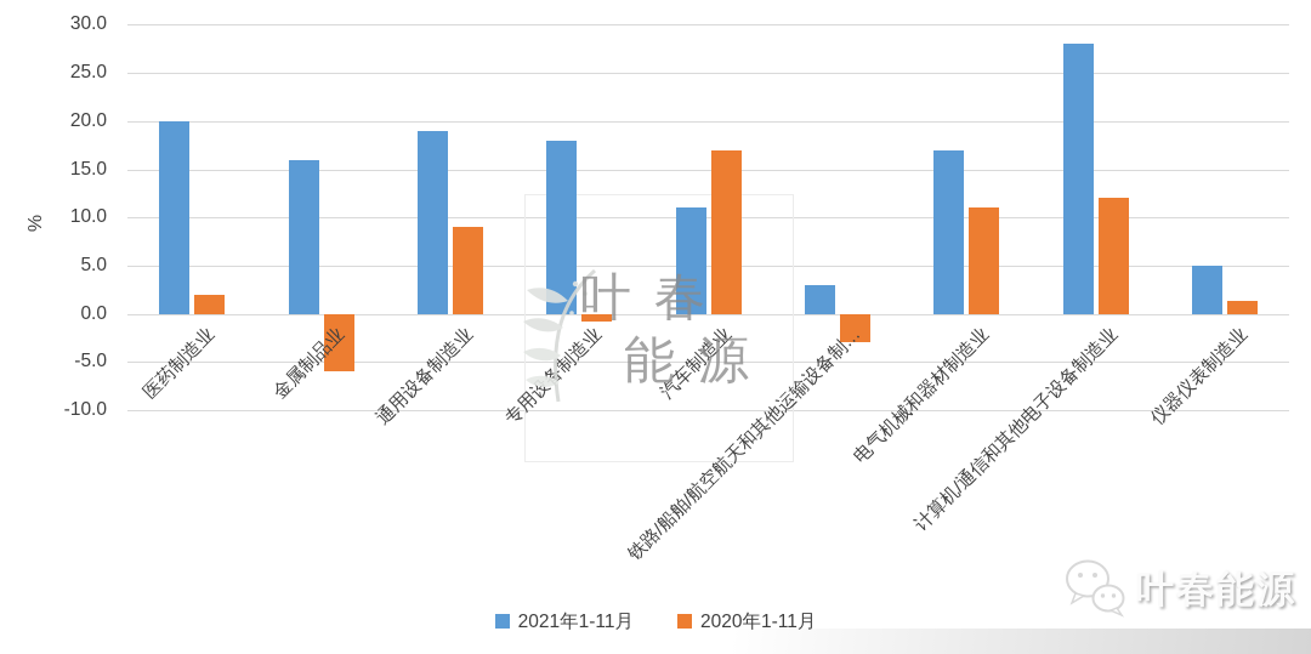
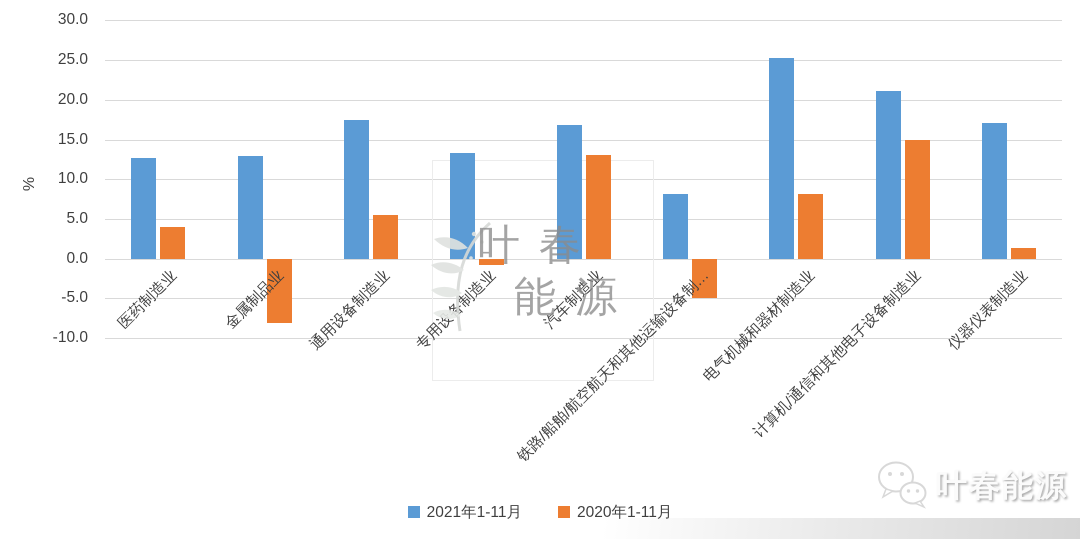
2021年1-11月/医药制造业: 20 -> 13
2020年1-11月/医药制造业: 2 -> 4
2021年1-11月/金属制品业: 16 -> 13
2020年1-11月/金属制品业: -6 -> -8
2021年1-11月/通用设备制造业: 19 -> 18
2020年1-11月/通用设备制造业: 9 -> 6
2021年1-11月/专用设备制造业: 18 -> 13
2021年1-11月/汽车制造业: 11 -> 17
2020年1-11月/汽车制造业: 17 -> 13
2021年1-11月/铁路/船舶/航空航天和其他运输设备制…: 3 -> 8
2020年1-11月/铁路/船舶/航空航天和其他运输设备制…: -3 -> -5
2021年1-11月/电气机械和器材制造业: 17 -> 25
2020年1-11月/电气机械和器材制造业: 11 -> 8
2021年1-11月/计算机/通信和其他电子设备制造业: 28 -> 21
2020年1-11月/计算机/通信和其他电子设备制造业: 12 -> 15
2021年1-11月/仪器仪表制造业: 5 -> 17
